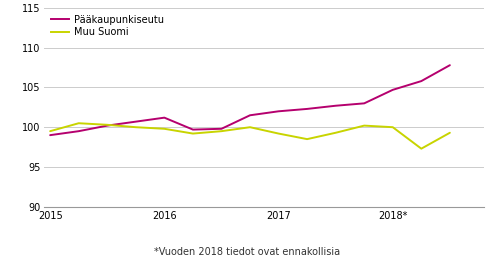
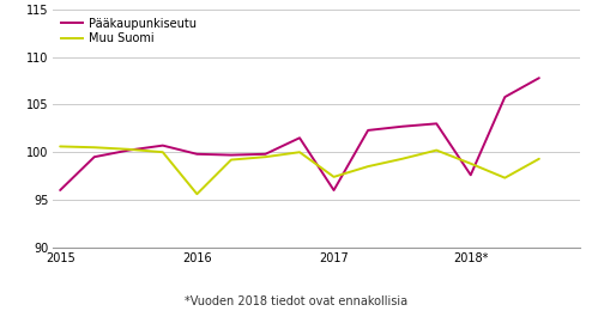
Pääkaupunkiseutu/2015: 99.0 -> 96.0
Muu Suomi/2015: 99.5 -> 100.6
Pääkaupunkiseutu/2016: 101.2 -> 99.8
Muu Suomi/2016: 99.8 -> 95.6
Pääkaupunkiseutu/2017: 102.0 -> 96.0
Muu Suomi/2017: 99.2 -> 97.4
Pääkaupunkiseutu/2018*: 104.7 -> 97.6
Muu Suomi/2018*: 100.0 -> 98.8
